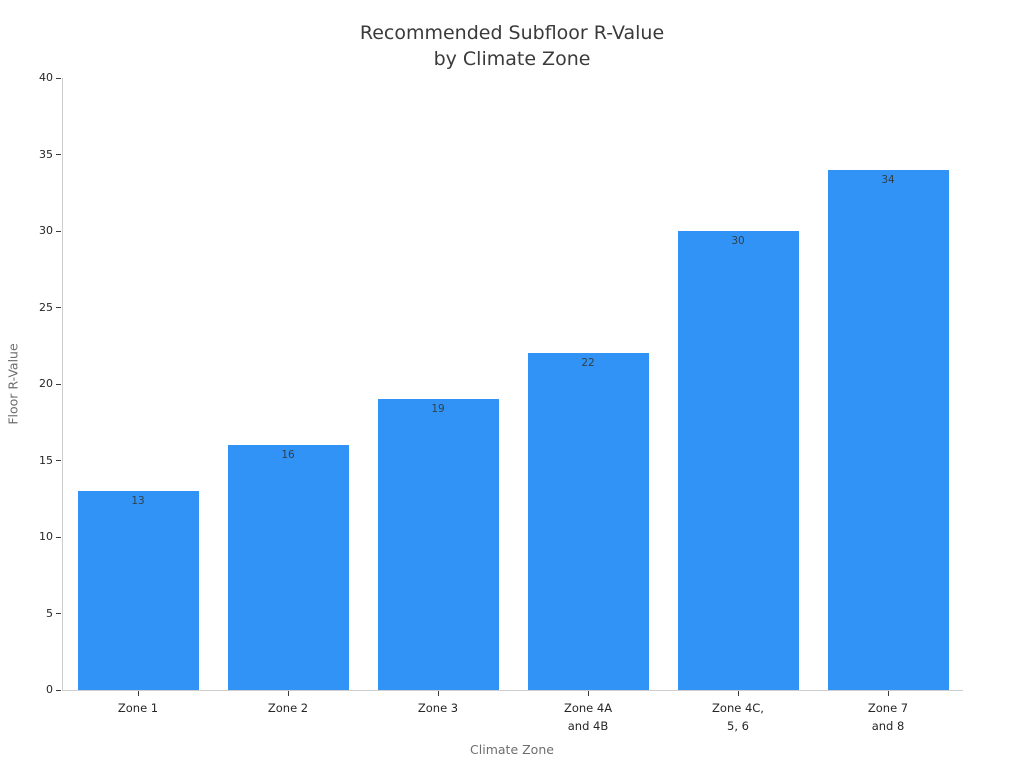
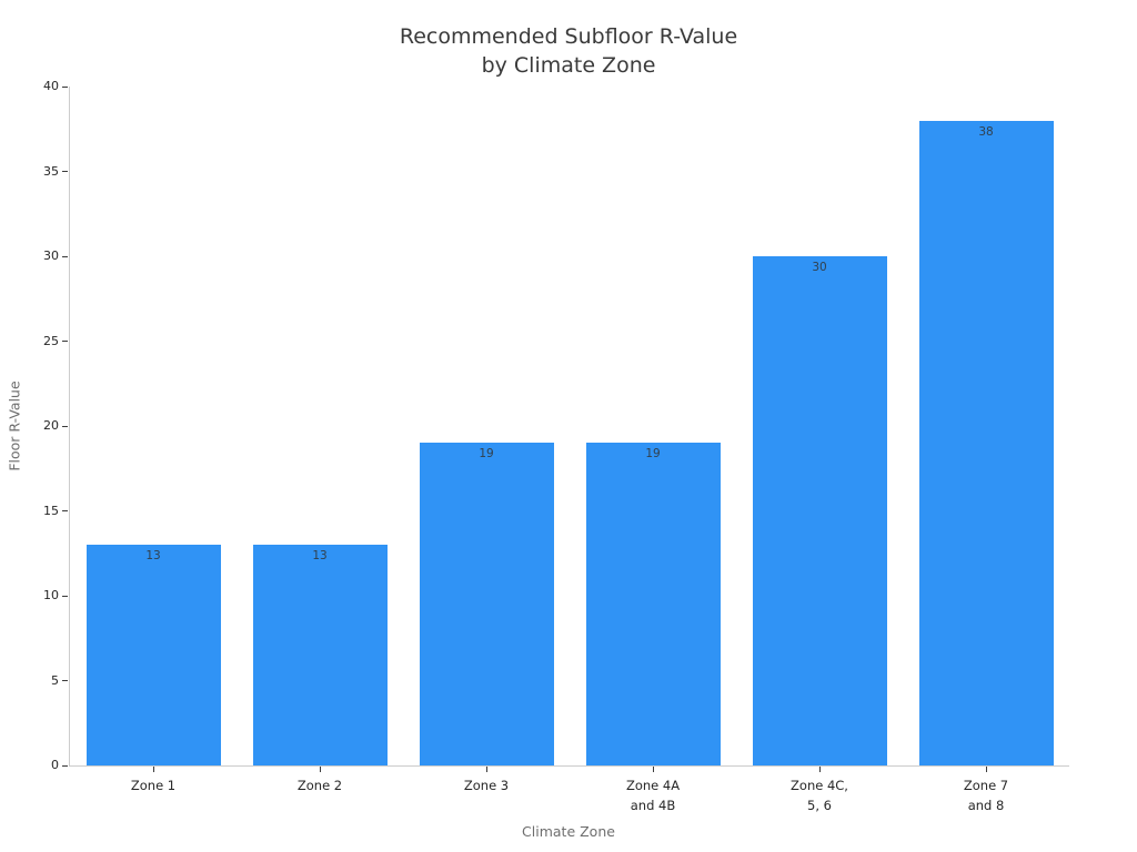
Zone 2: 16 -> 13
Zone 4A and 4B: 22 -> 19
Zone 7 and 8: 34 -> 38
